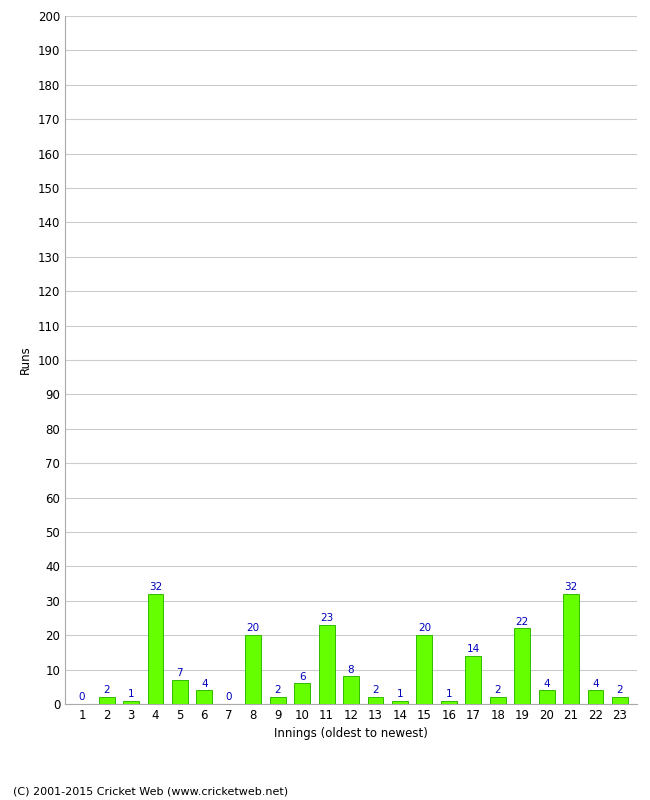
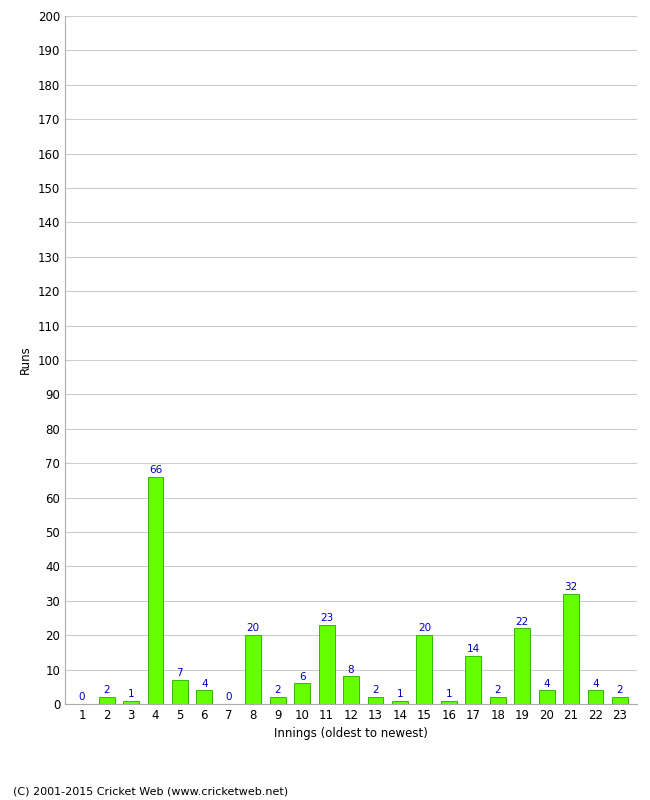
4: 32 -> 66
